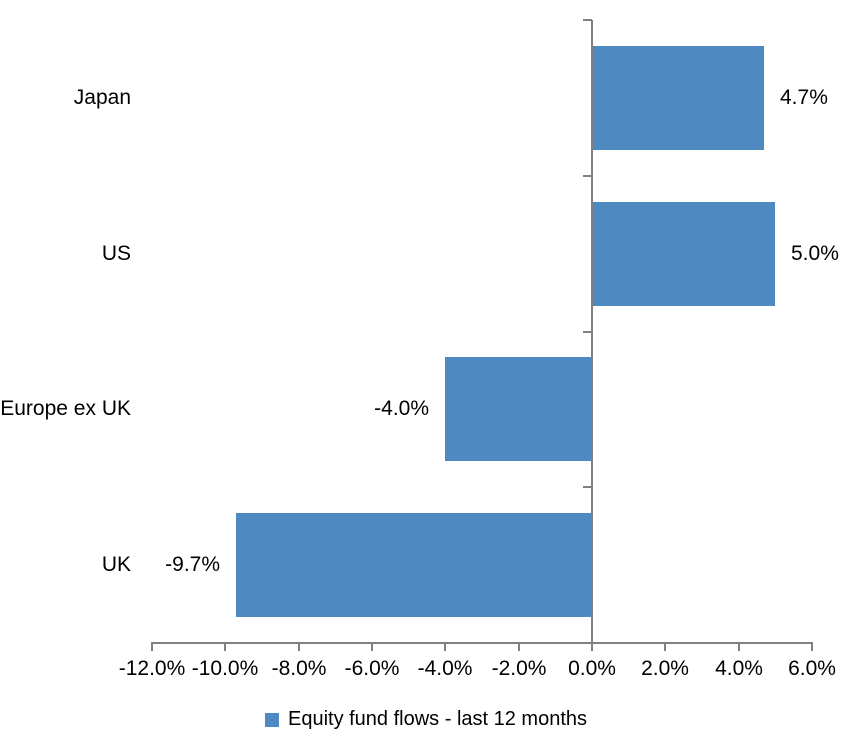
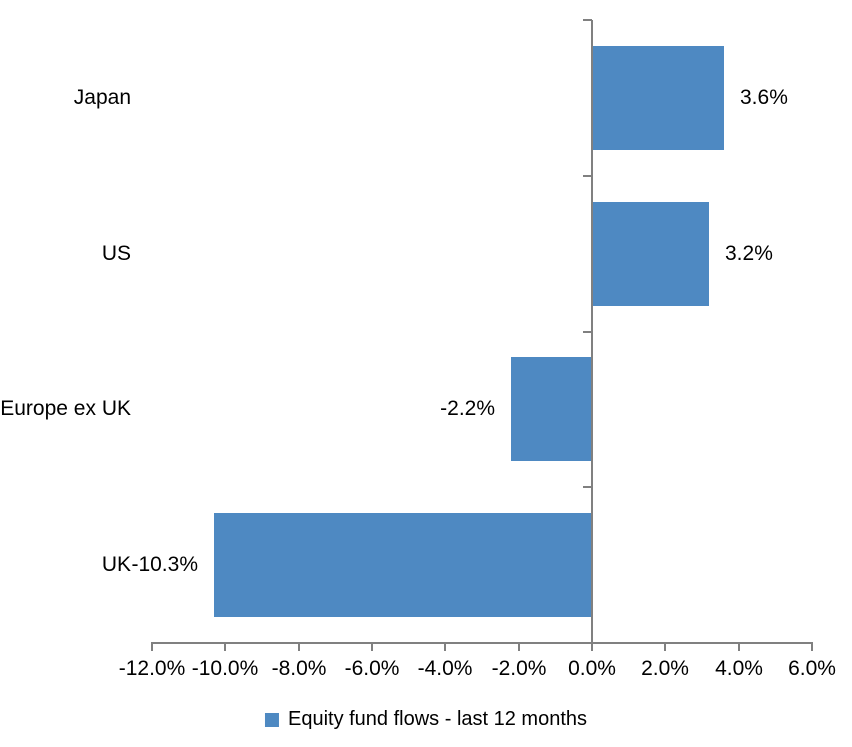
Japan: 4.7% -> 3.6%
US: 5.0% -> 3.2%
Europe ex UK: -4.0% -> -2.2%
UK: -9.7% -> -10.3%
